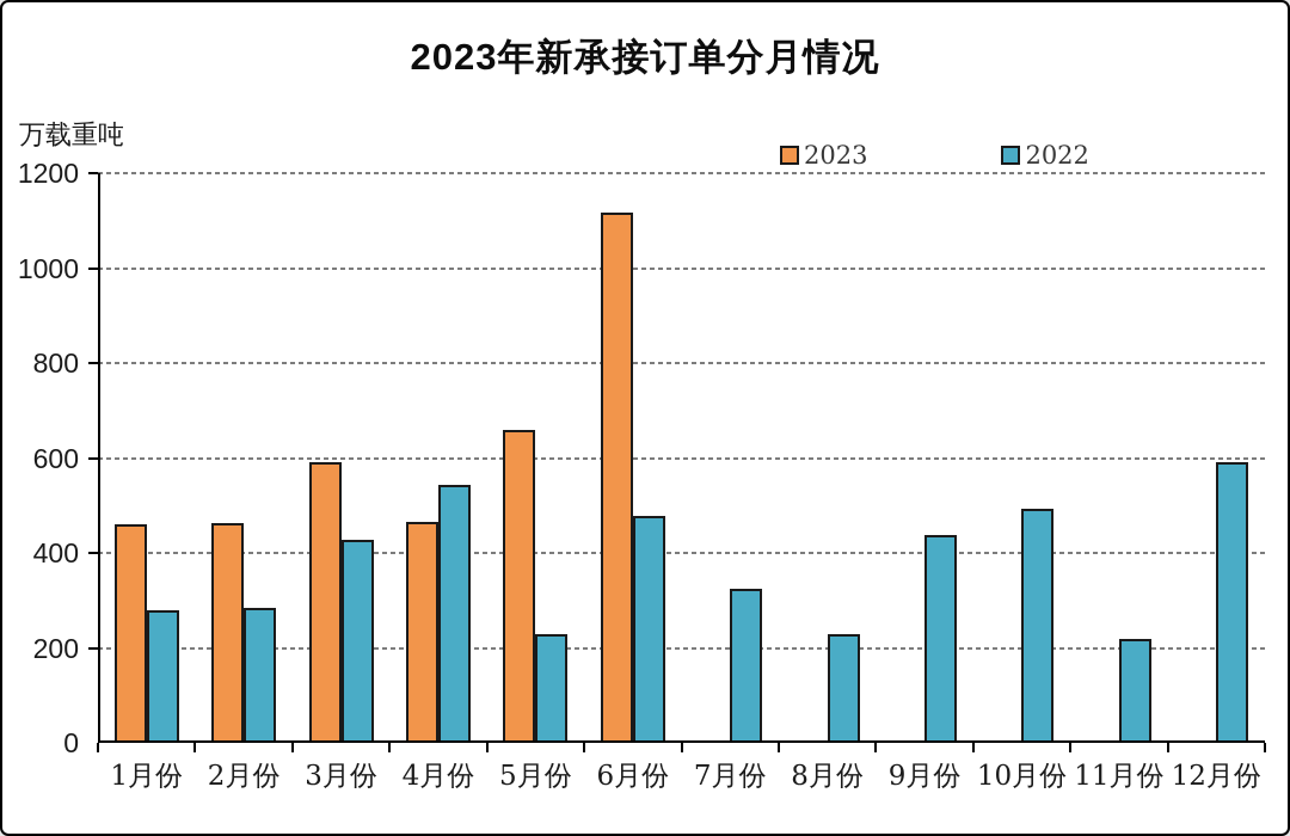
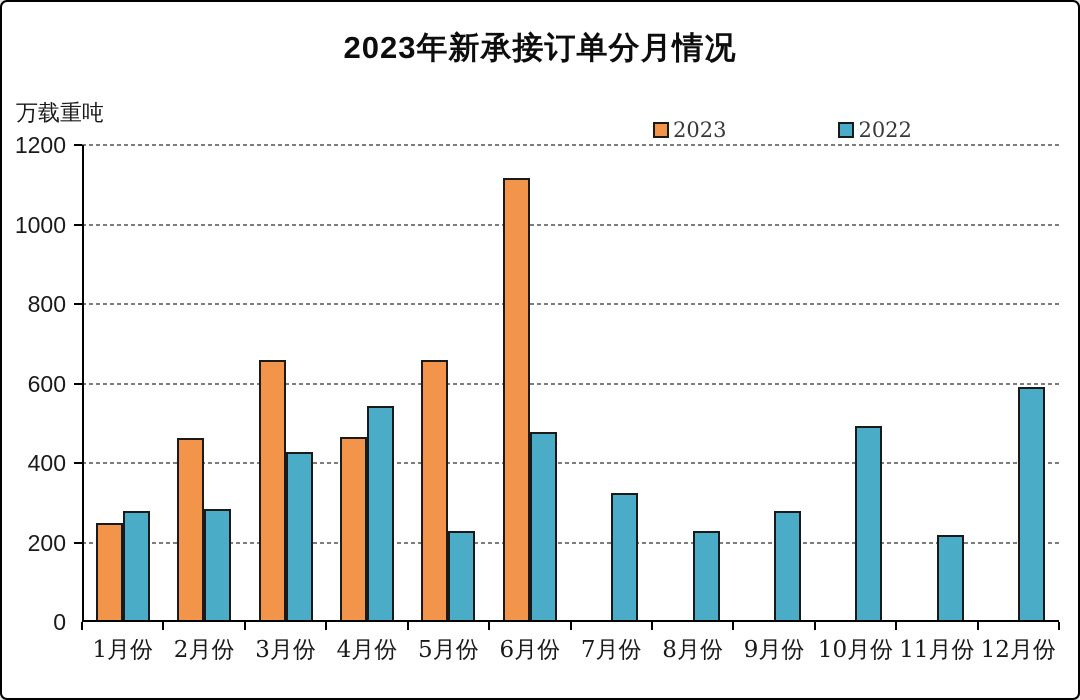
2023/1月份: 460 -> 250
2023/3月份: 590 -> 660
2022/9月份: 440 -> 280
